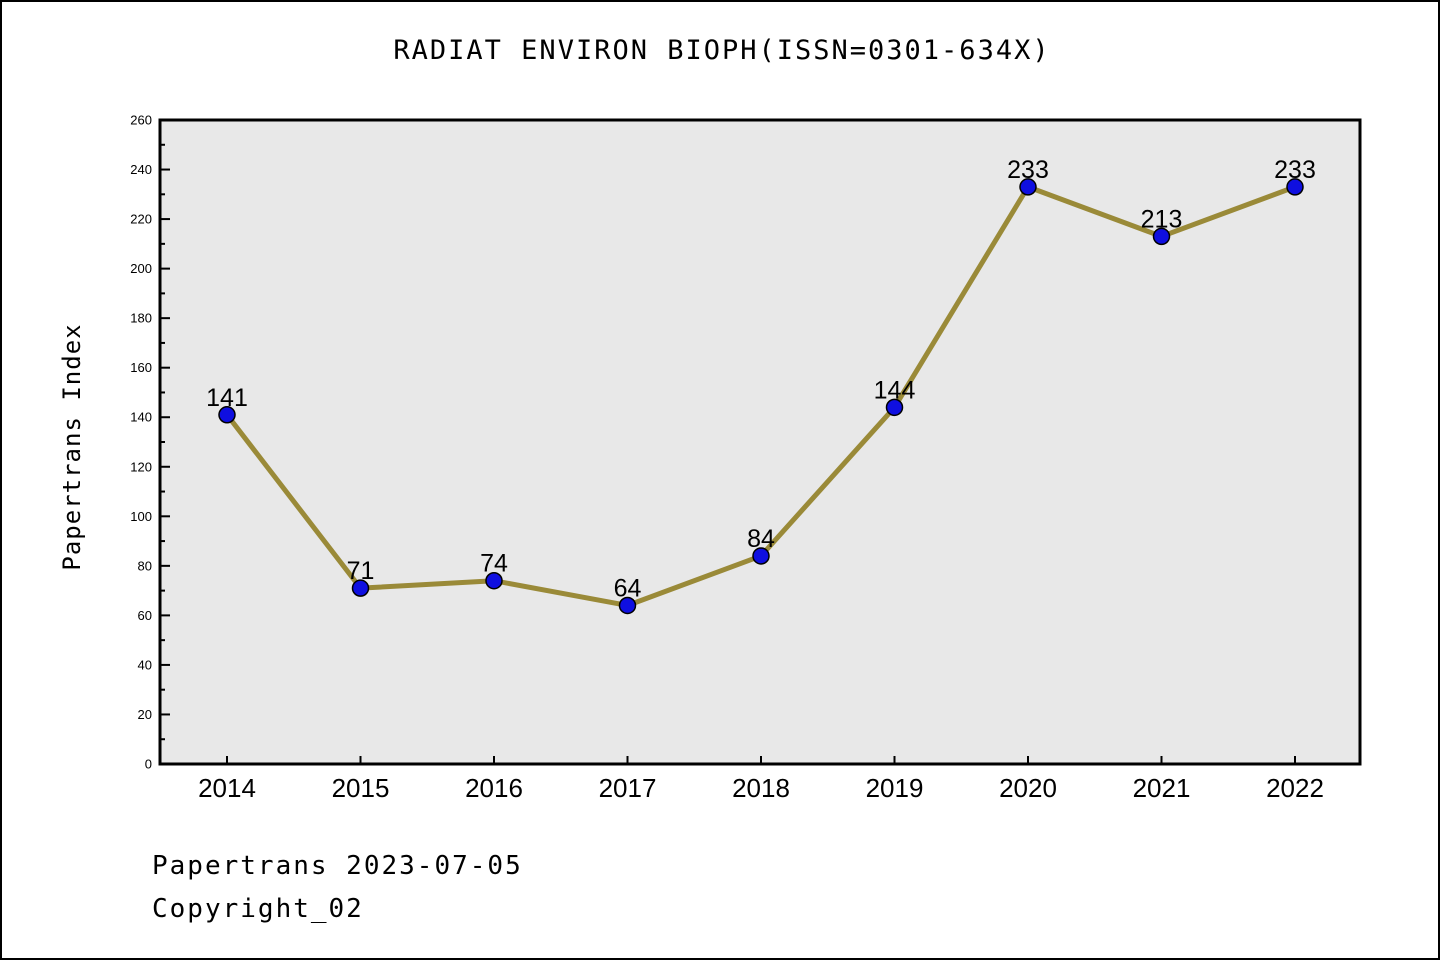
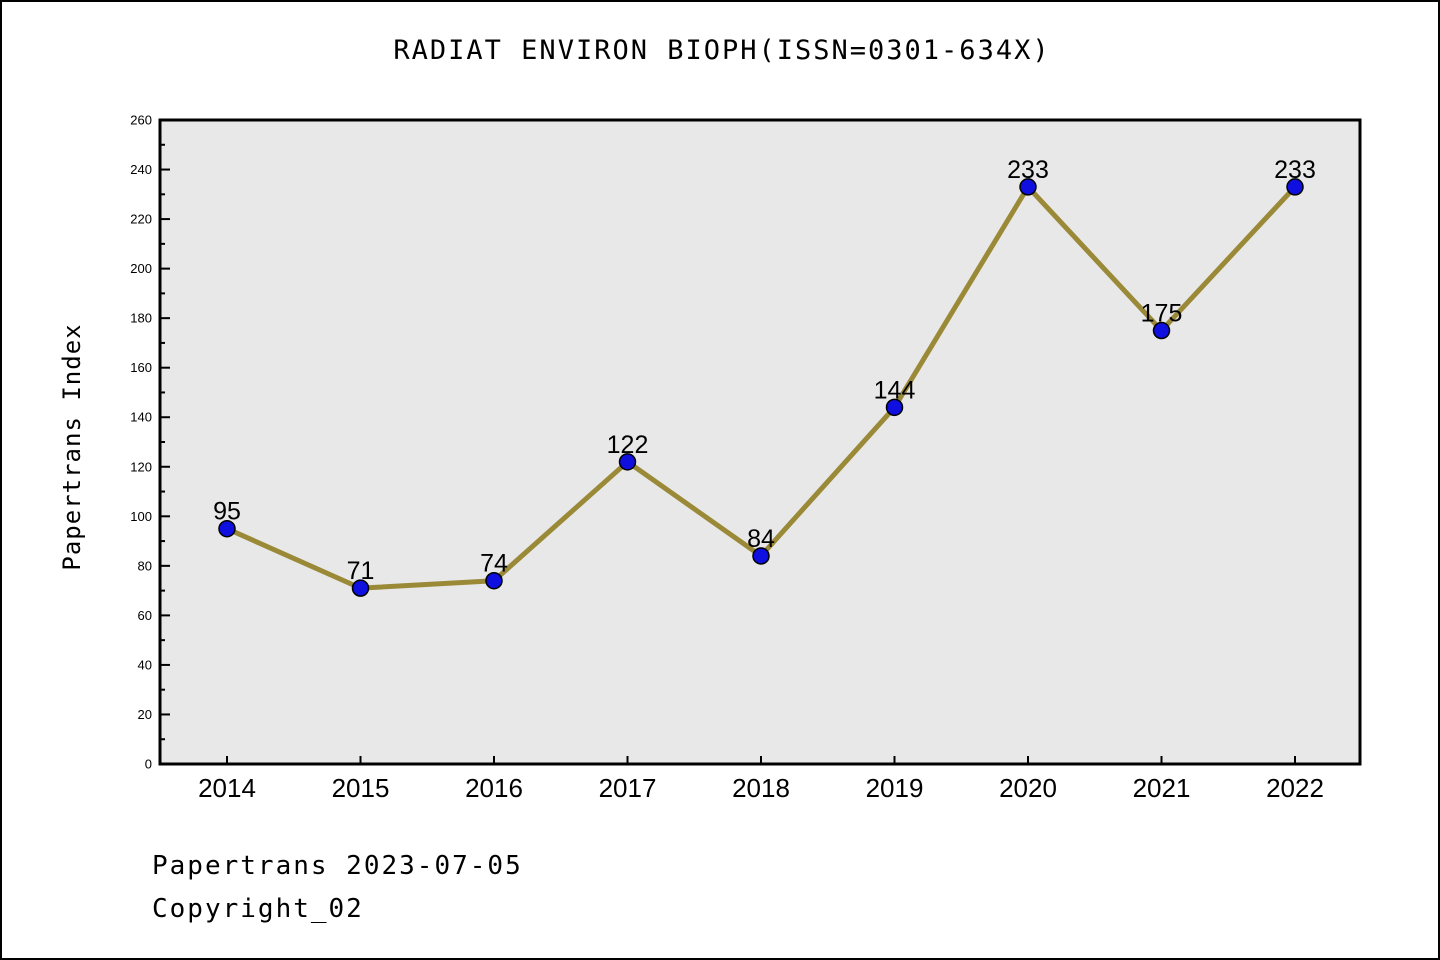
2014: 141 -> 95
2017: 64 -> 122
2021: 213 -> 175
